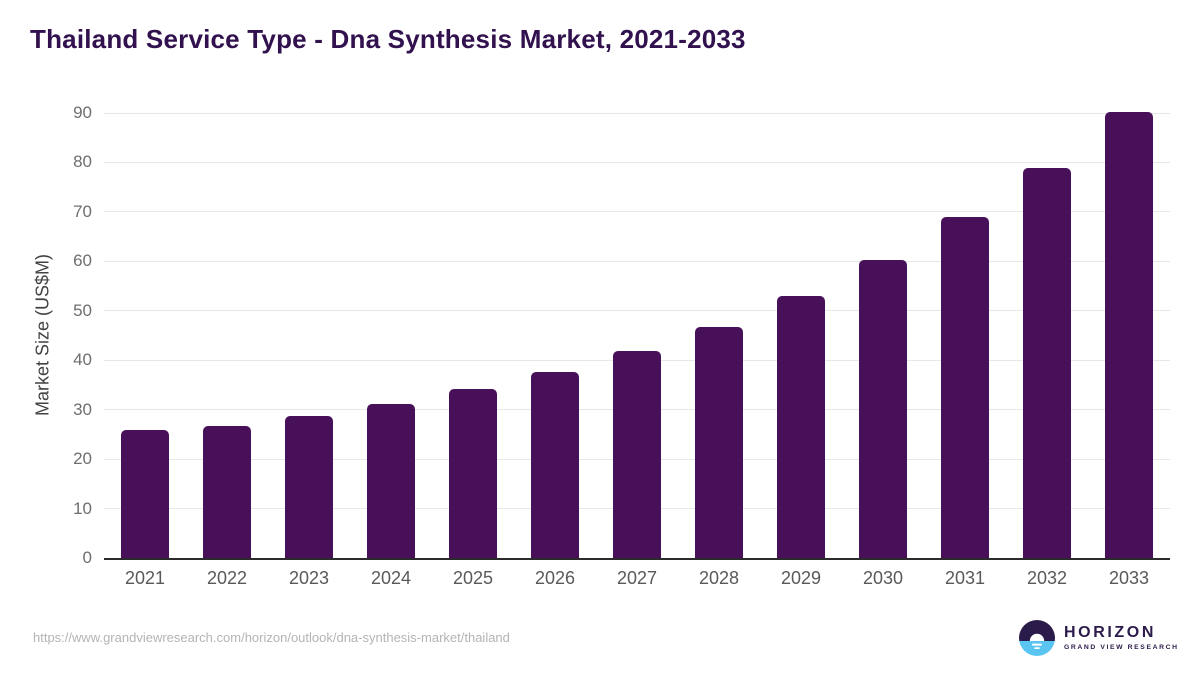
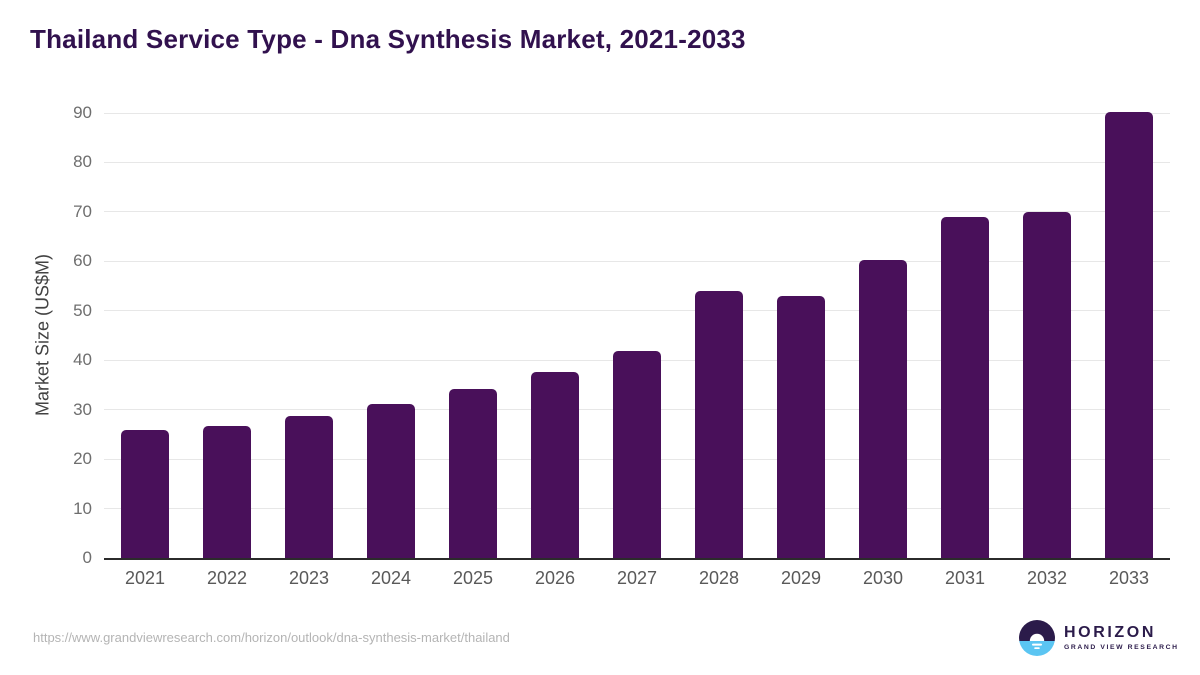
2028: 47 -> 54
2032: 79 -> 70
